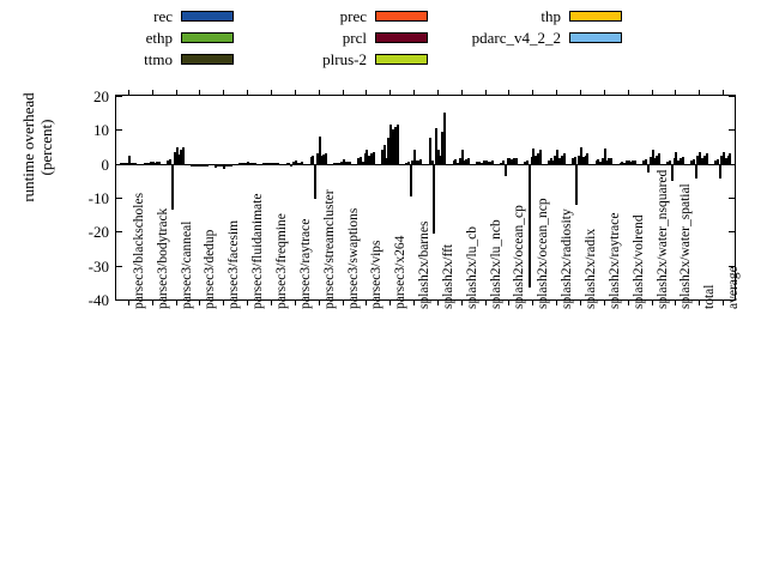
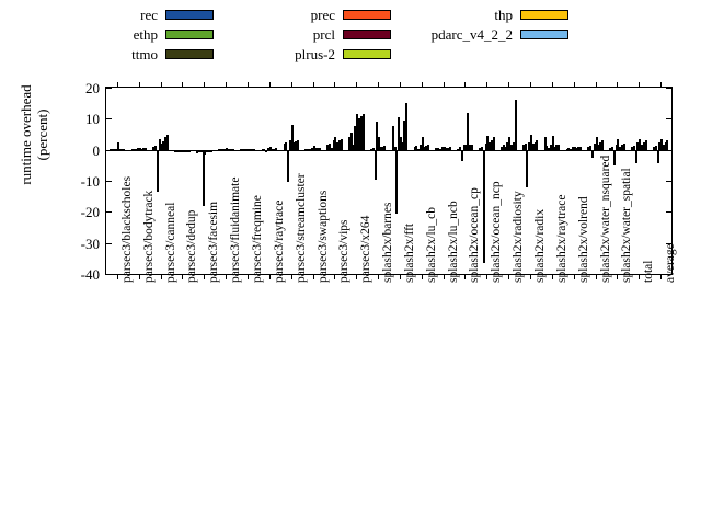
prcl/parsec3/canneal: 5 -> 2
ethp/parsec3/facesim: -1 -> -18
ethp/splash2x/barnes: 1 -> 9
pdarc_v4_2_2/splash2x/ocean_cp: 1 -> 12
plrus-2/splash2x/radiosity: 3 -> 16
rec/splash2x/raytrace: 1 -> 4
